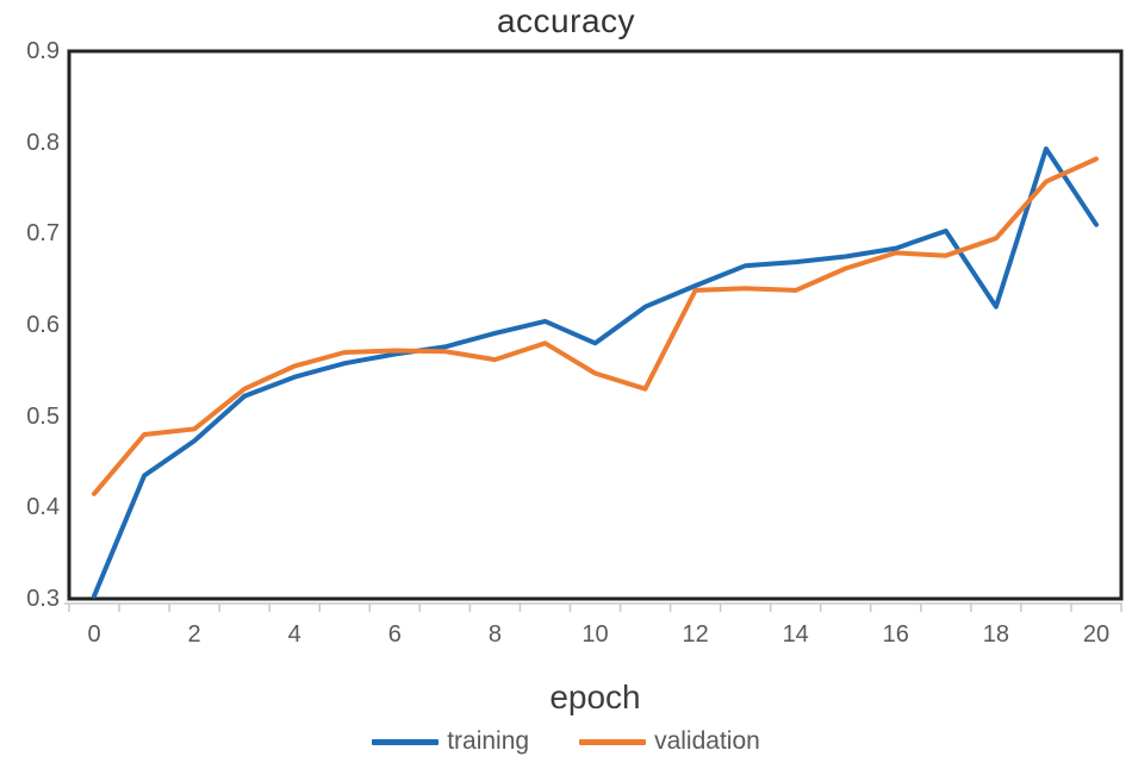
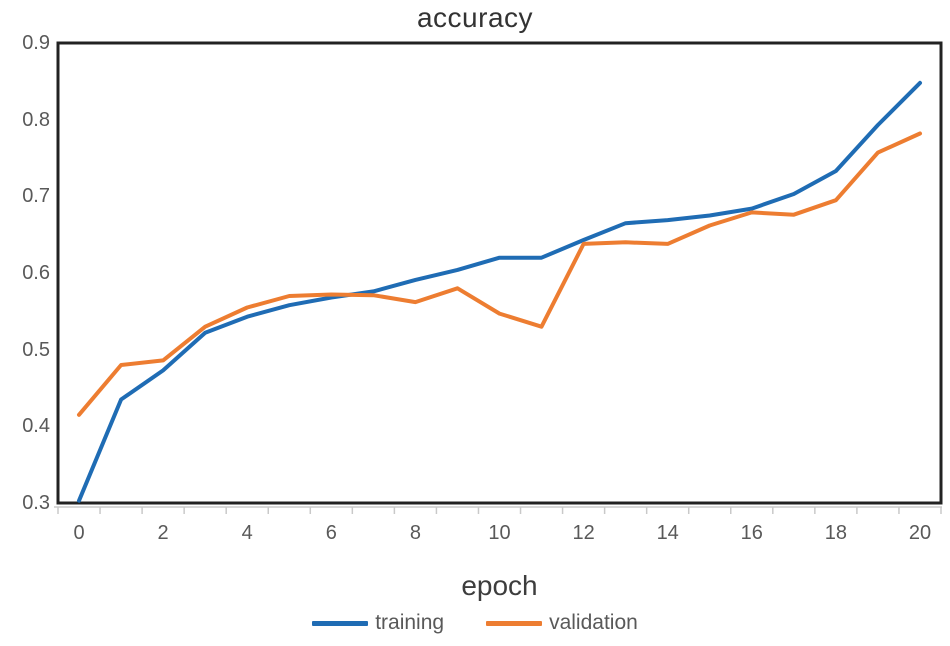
training/10: 0.58 -> 0.62
training/18: 0.62 -> 0.73
training/20: 0.71 -> 0.85
